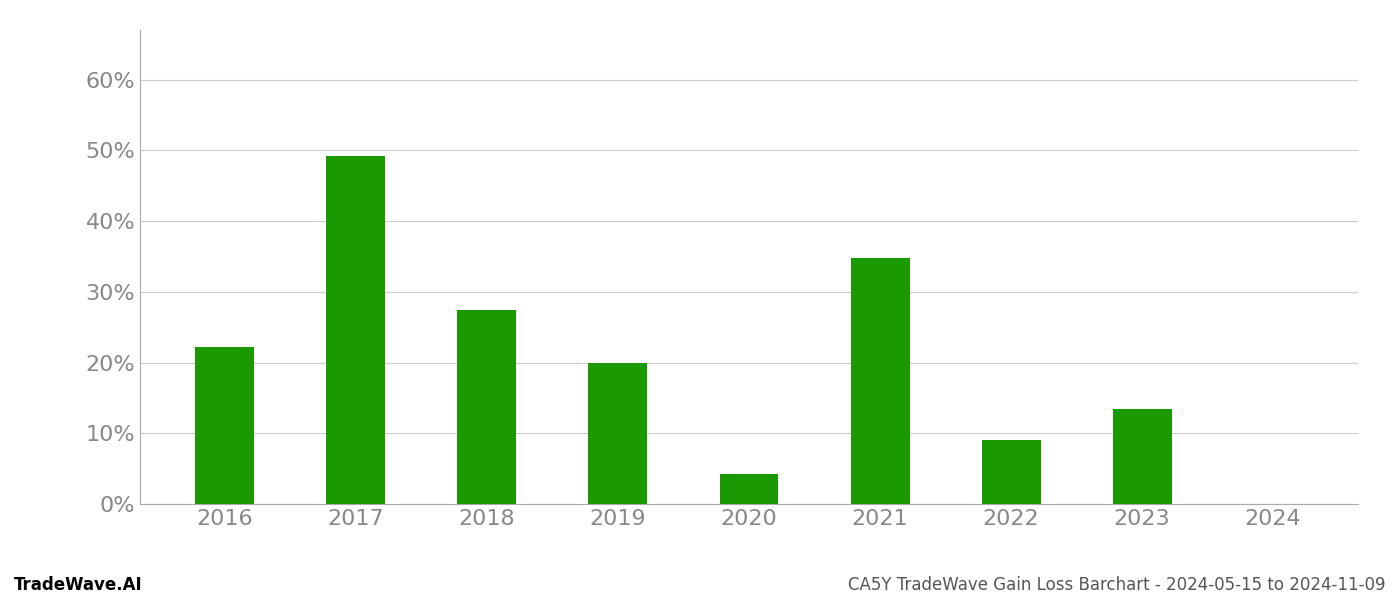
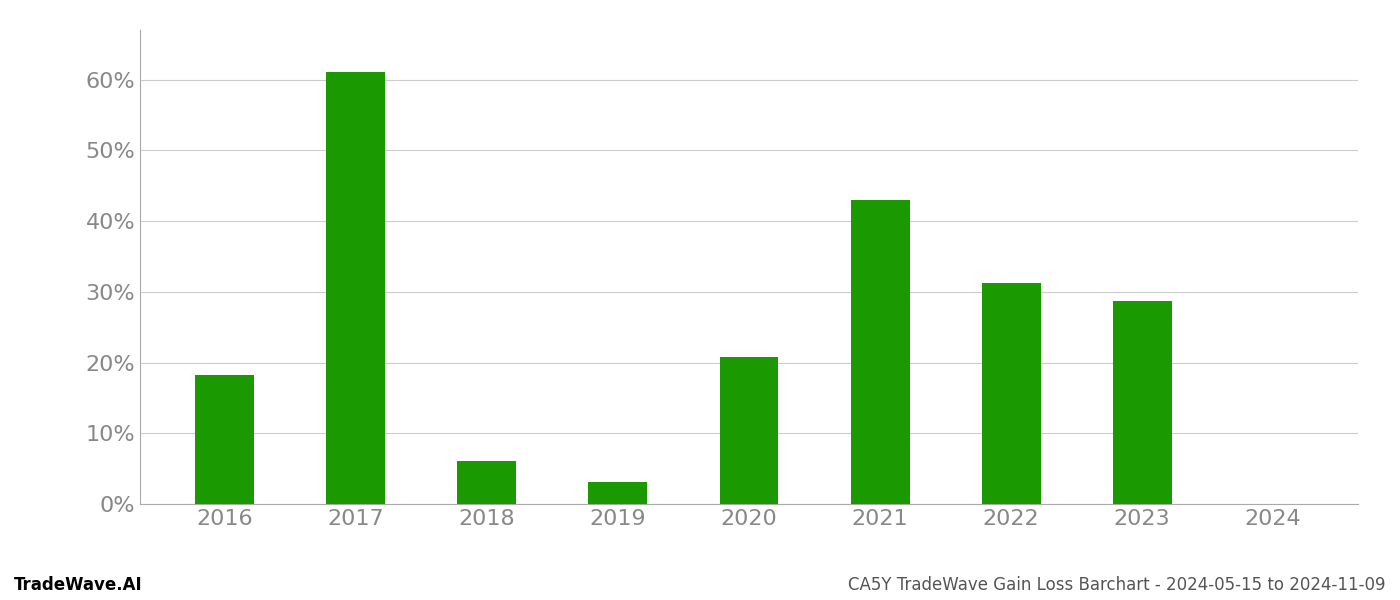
2016: 22.2% -> 18.2%
2017: 49.2% -> 61.0%
2018: 27.4% -> 6.1%
2019: 20.0% -> 3.1%
2020: 4.2% -> 20.8%
2021: 34.8% -> 43.0%
2022: 9.0% -> 31.2%
2023: 13.4% -> 28.7%
